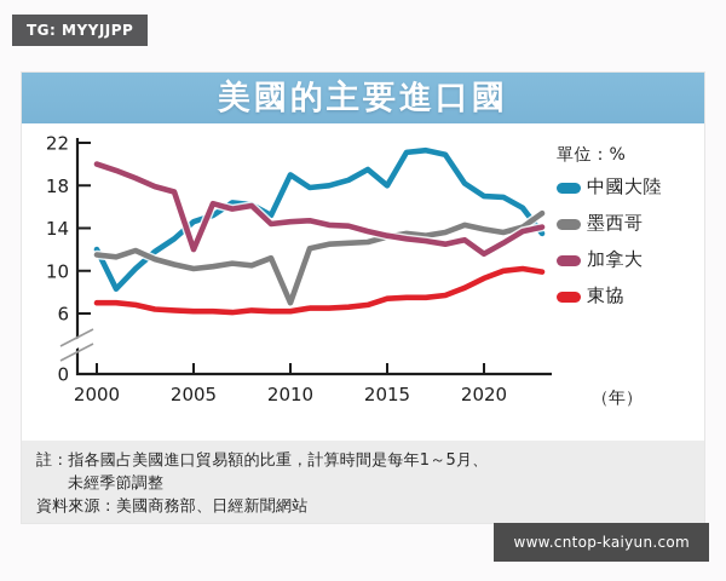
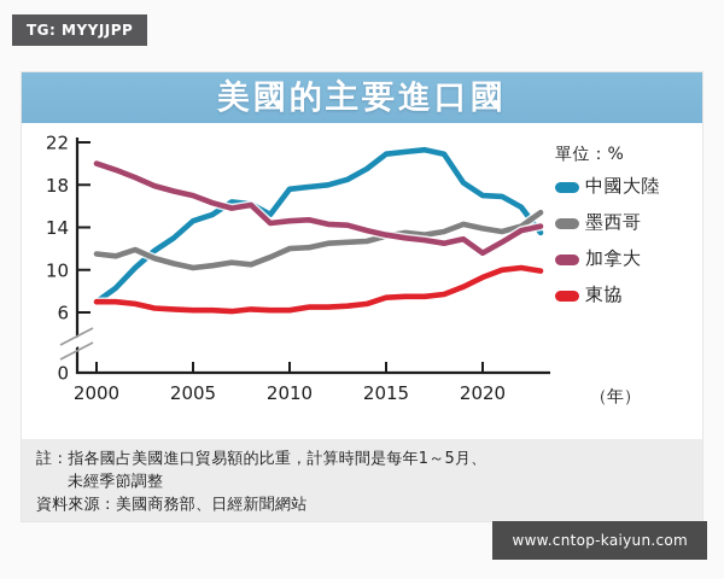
中國大陸/2000: 12 -> 7
加拿大/2005: 12 -> 17
中國大陸/2010: 19 -> 18
墨西哥/2010: 7 -> 12
中國大陸/2015: 18 -> 21
